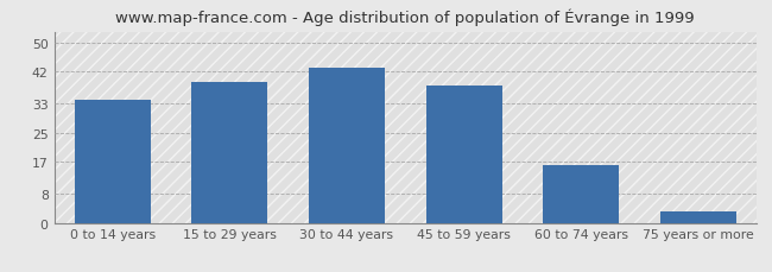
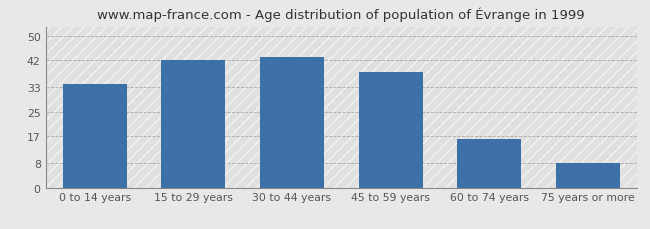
15 to 29 years: 39 -> 42
75 years or more: 3 -> 8
